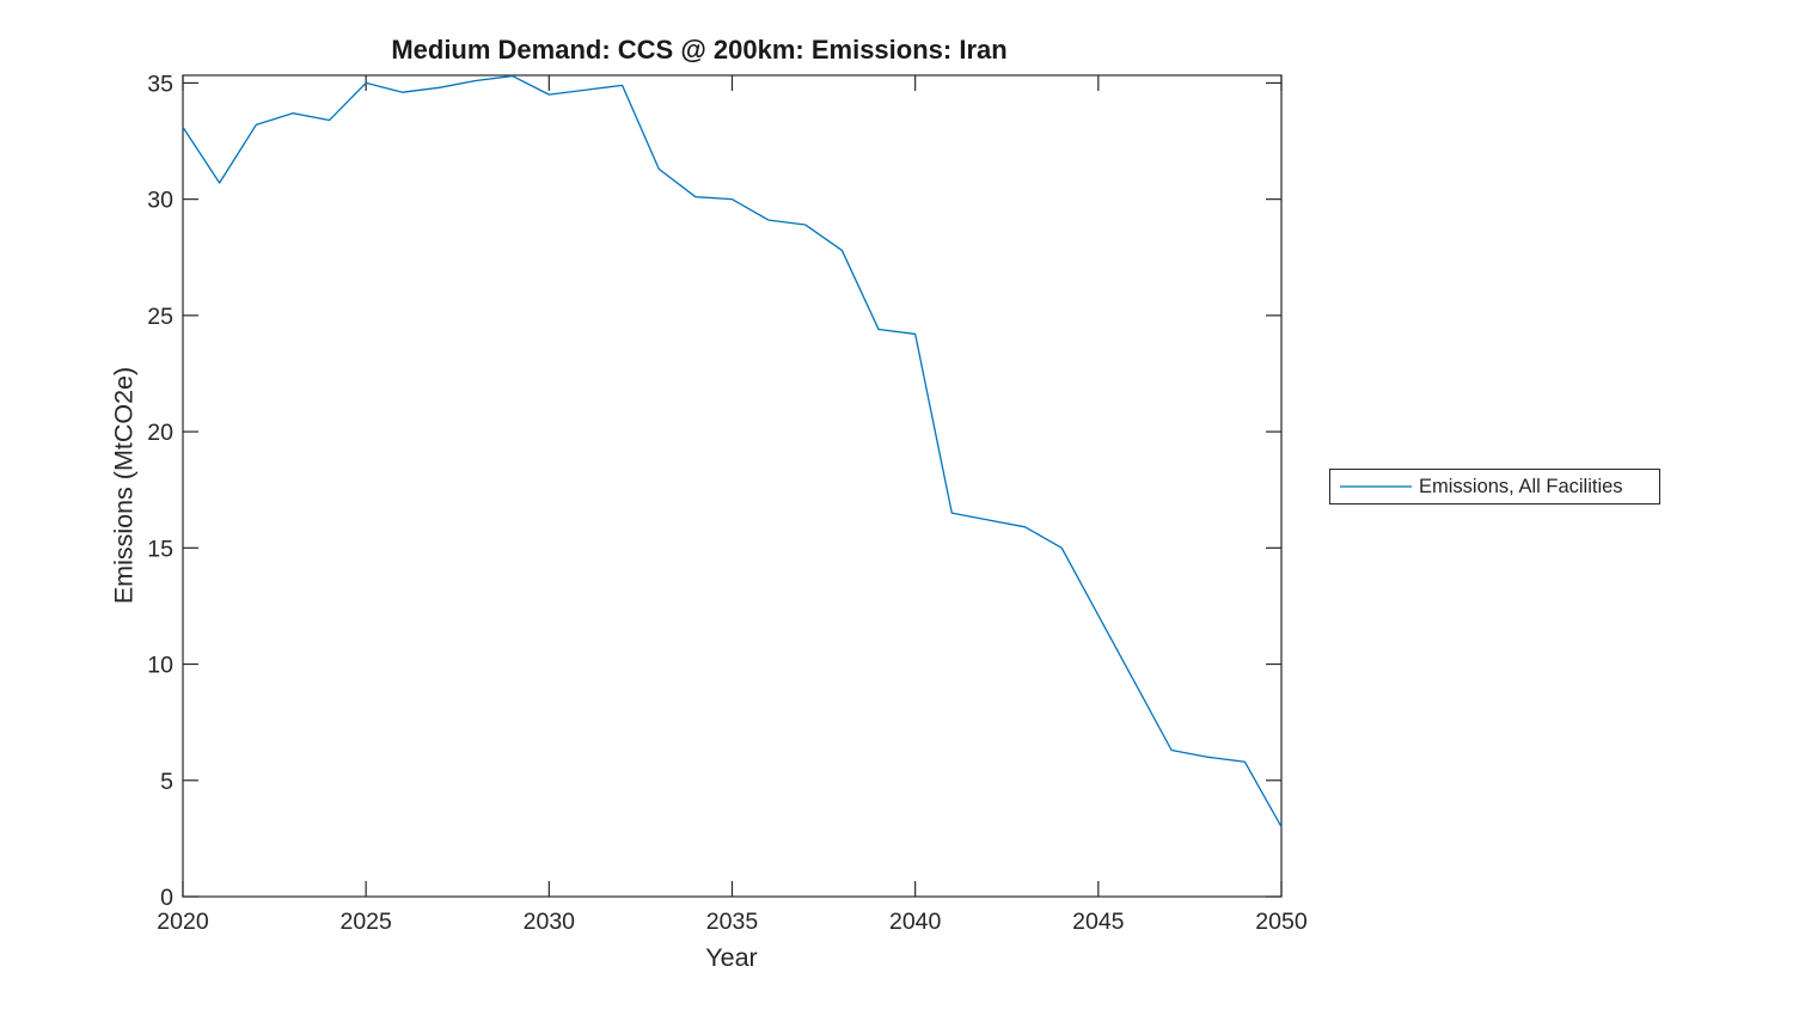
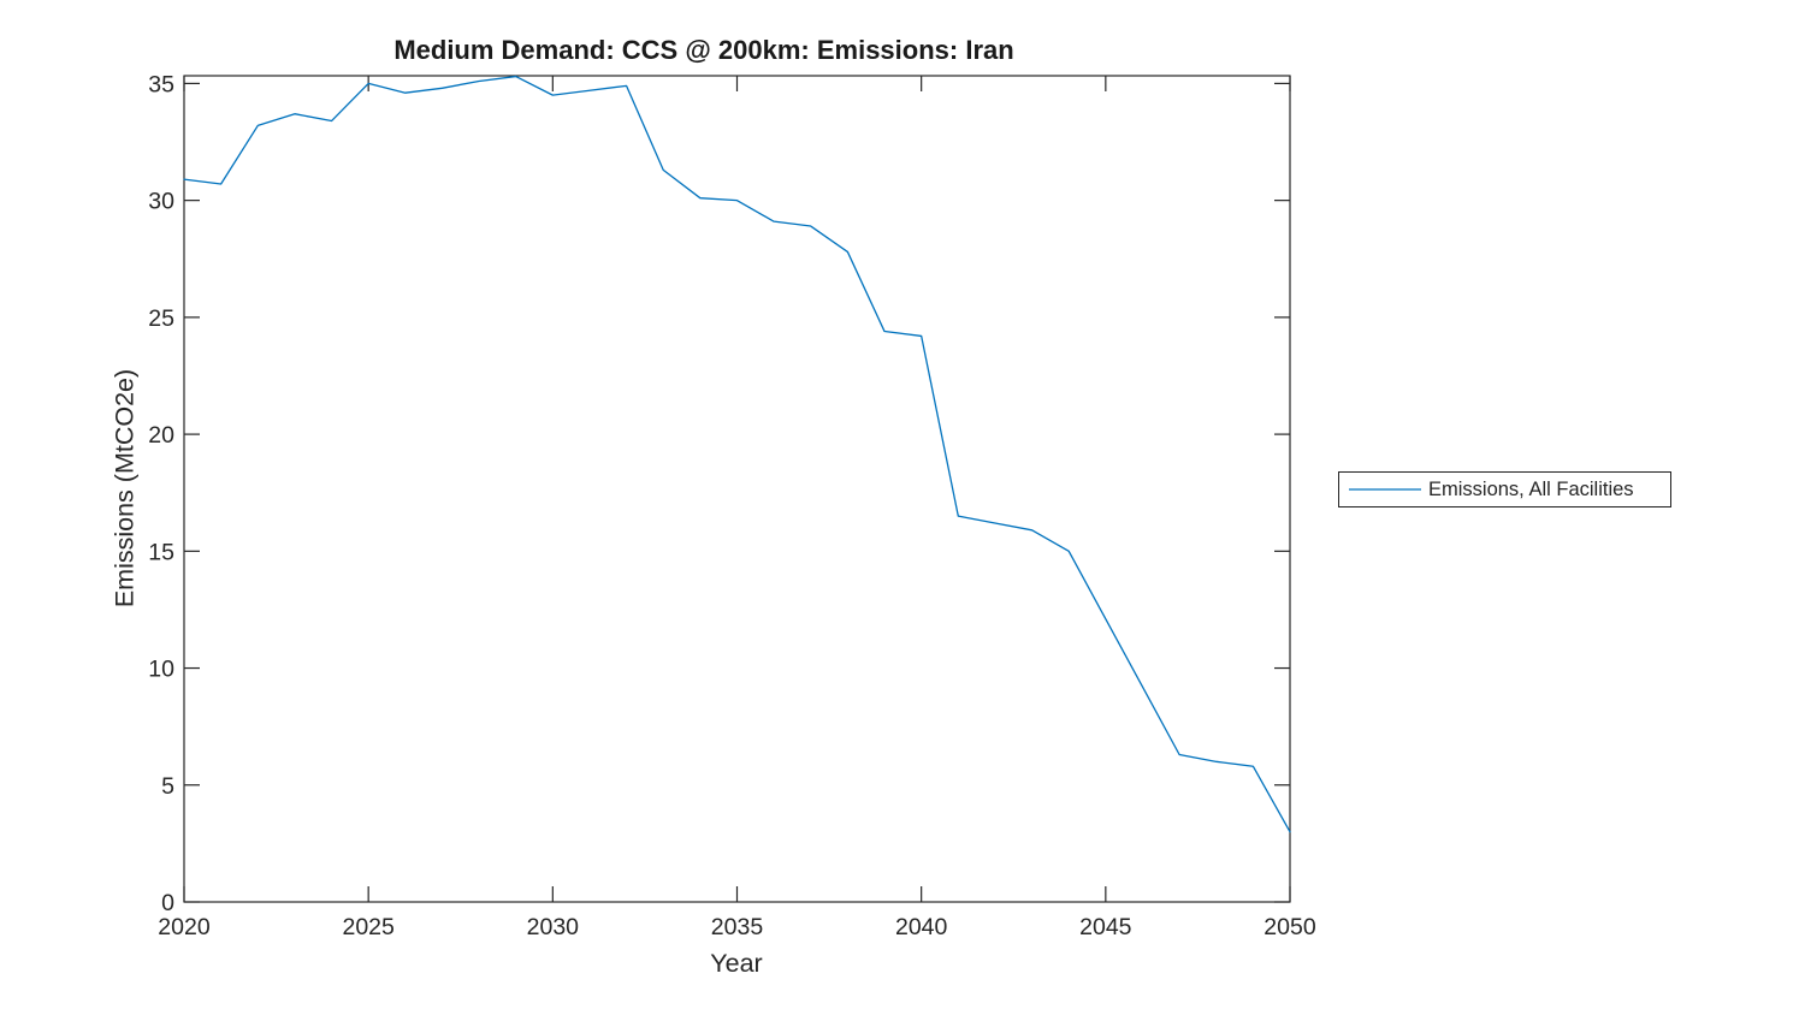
2020: 33.1 -> 30.9
